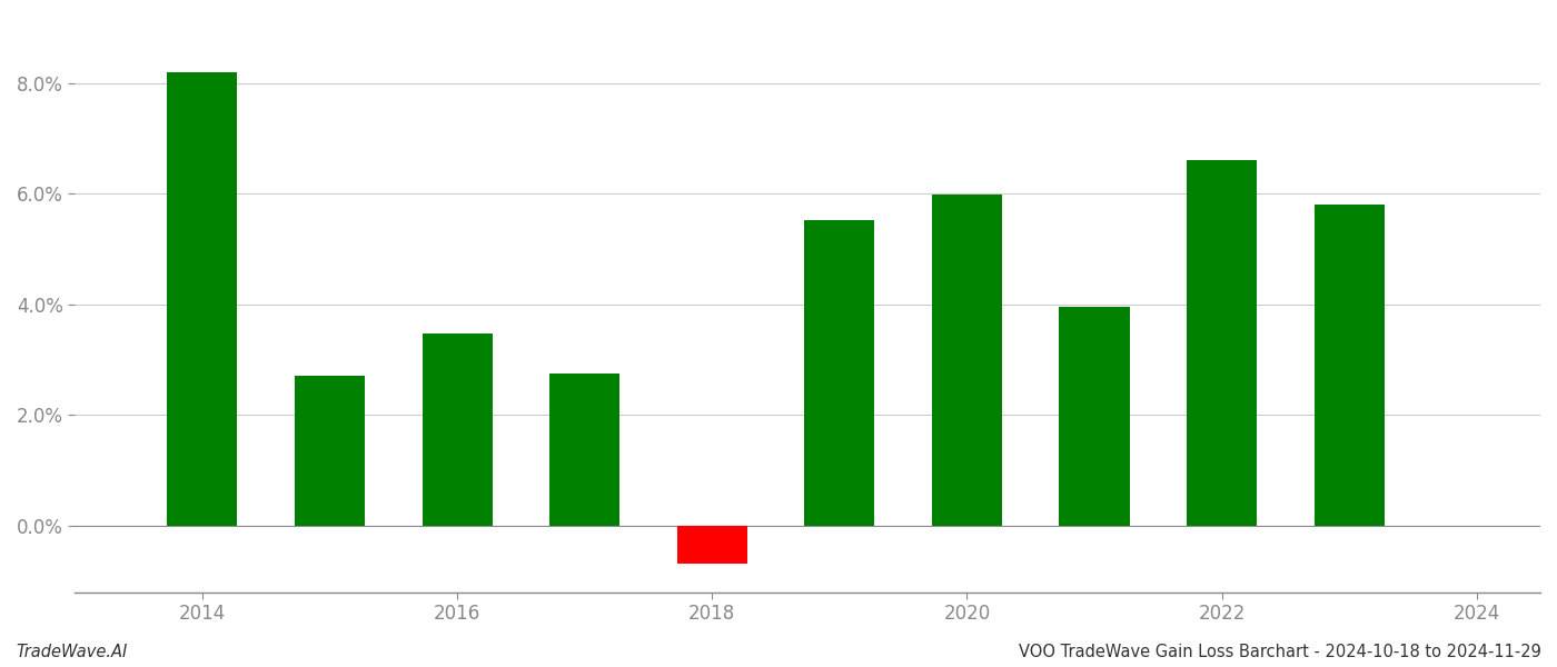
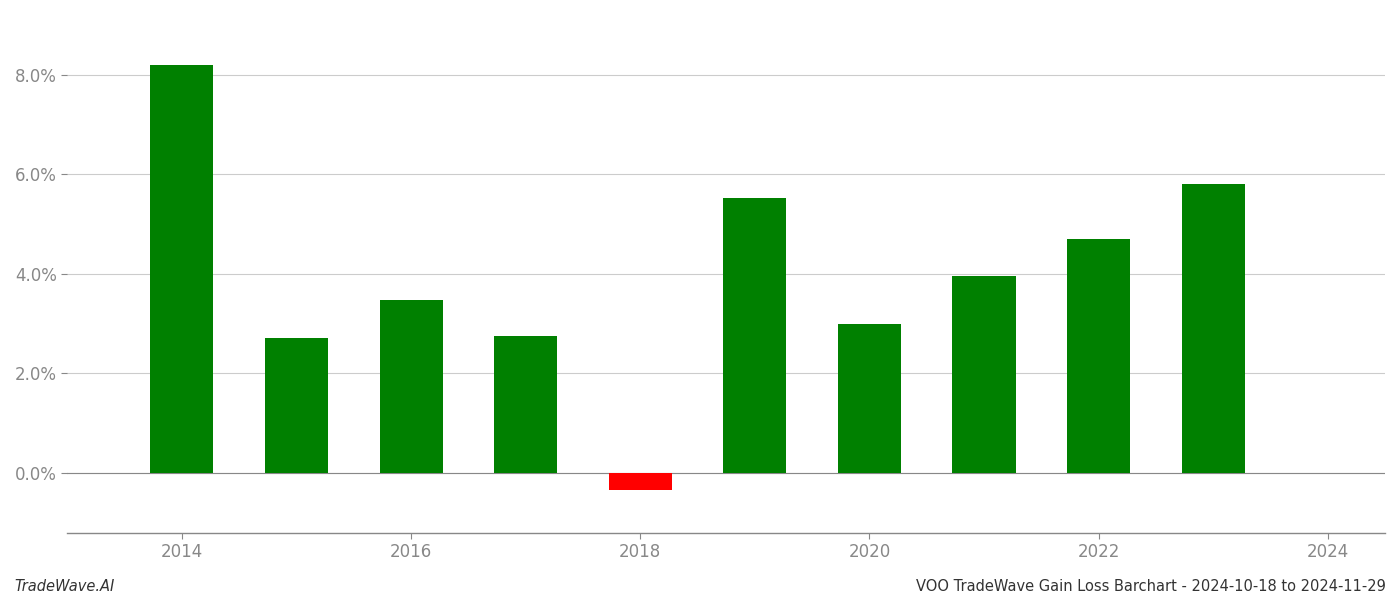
2018: -0.68% -> -0.35%
2020: 5.98% -> 3.00%
2022: 6.60% -> 4.70%
